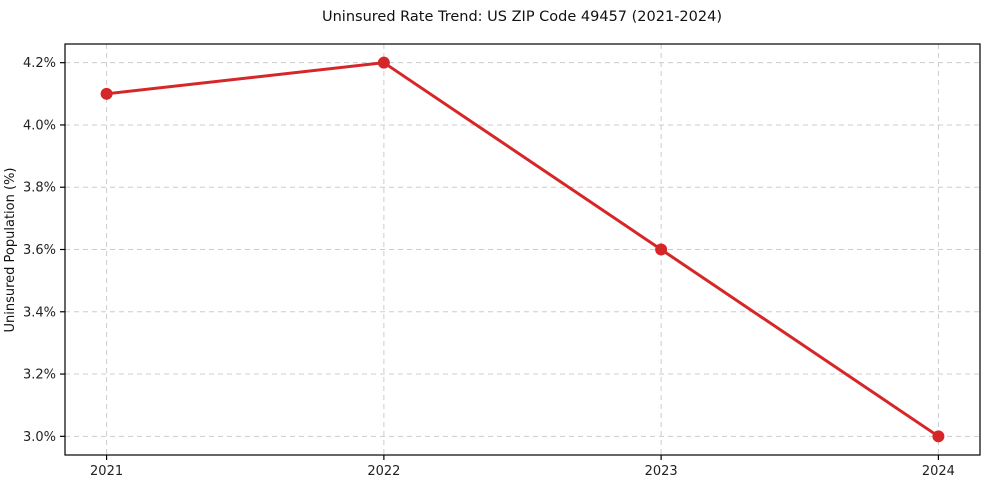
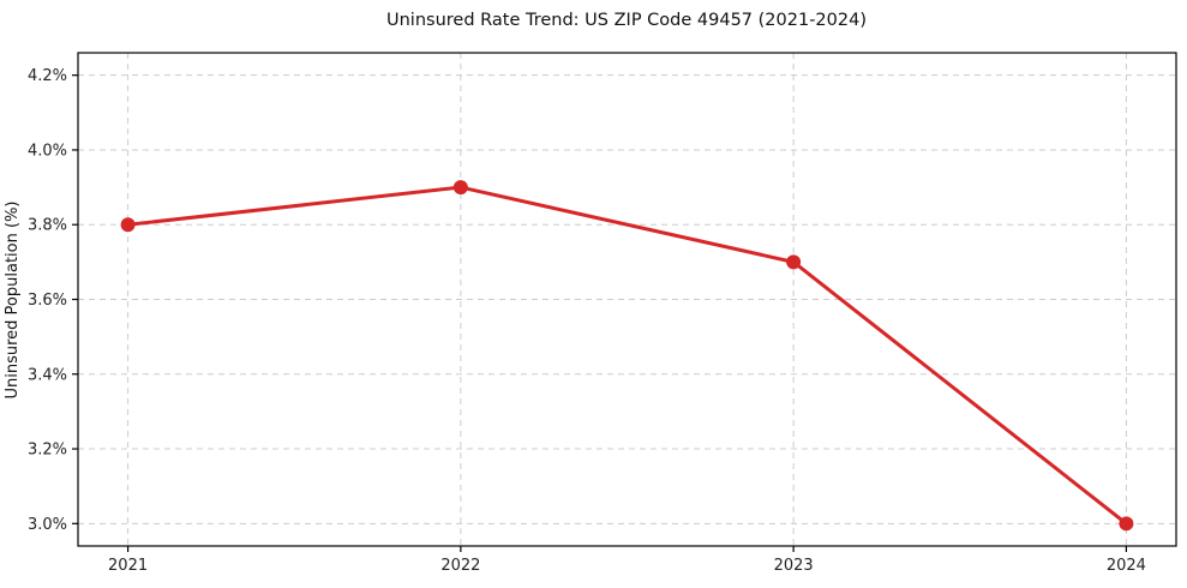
2021: 4.1% -> 3.8%
2022: 4.2% -> 3.9%
2023: 3.6% -> 3.7%
